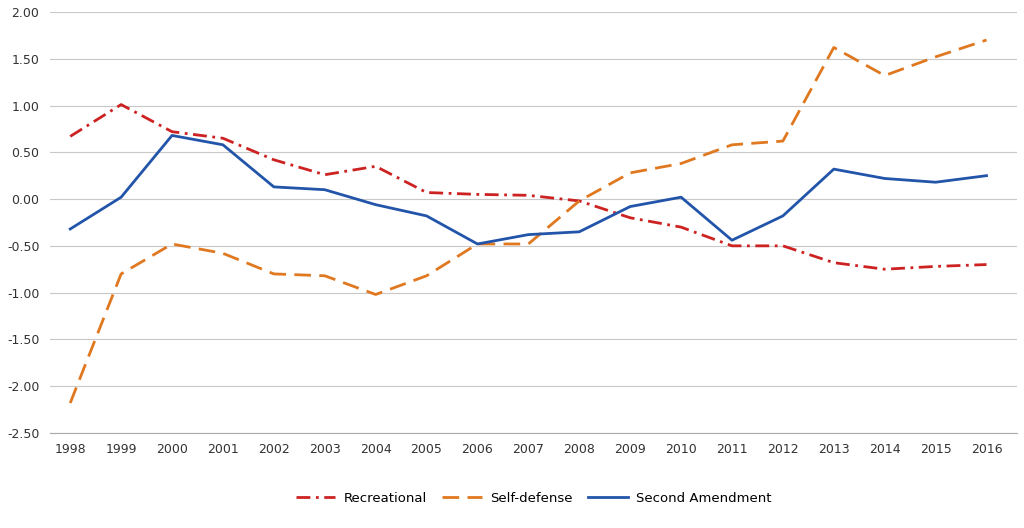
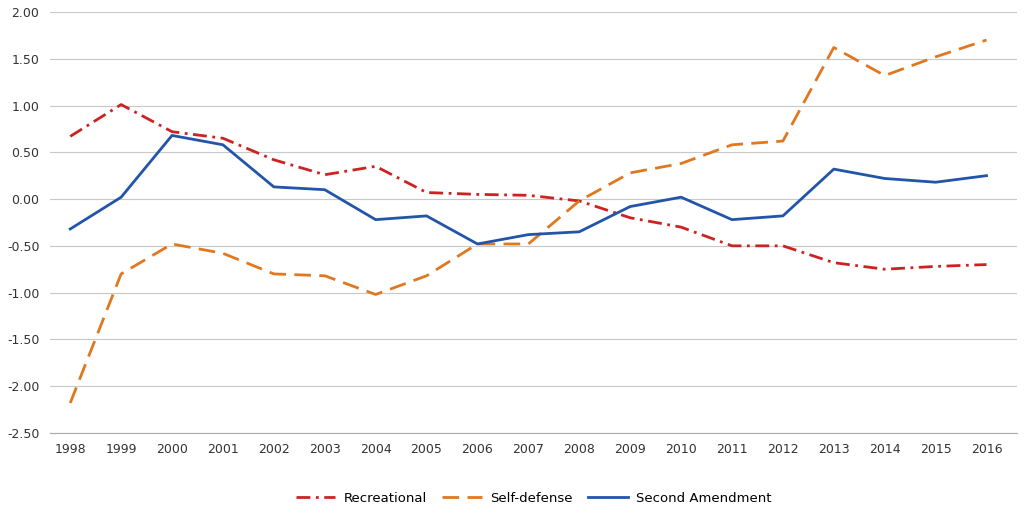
Second Amendment/2004: -0.06 -> -0.22
Second Amendment/2011: -0.44 -> -0.22
